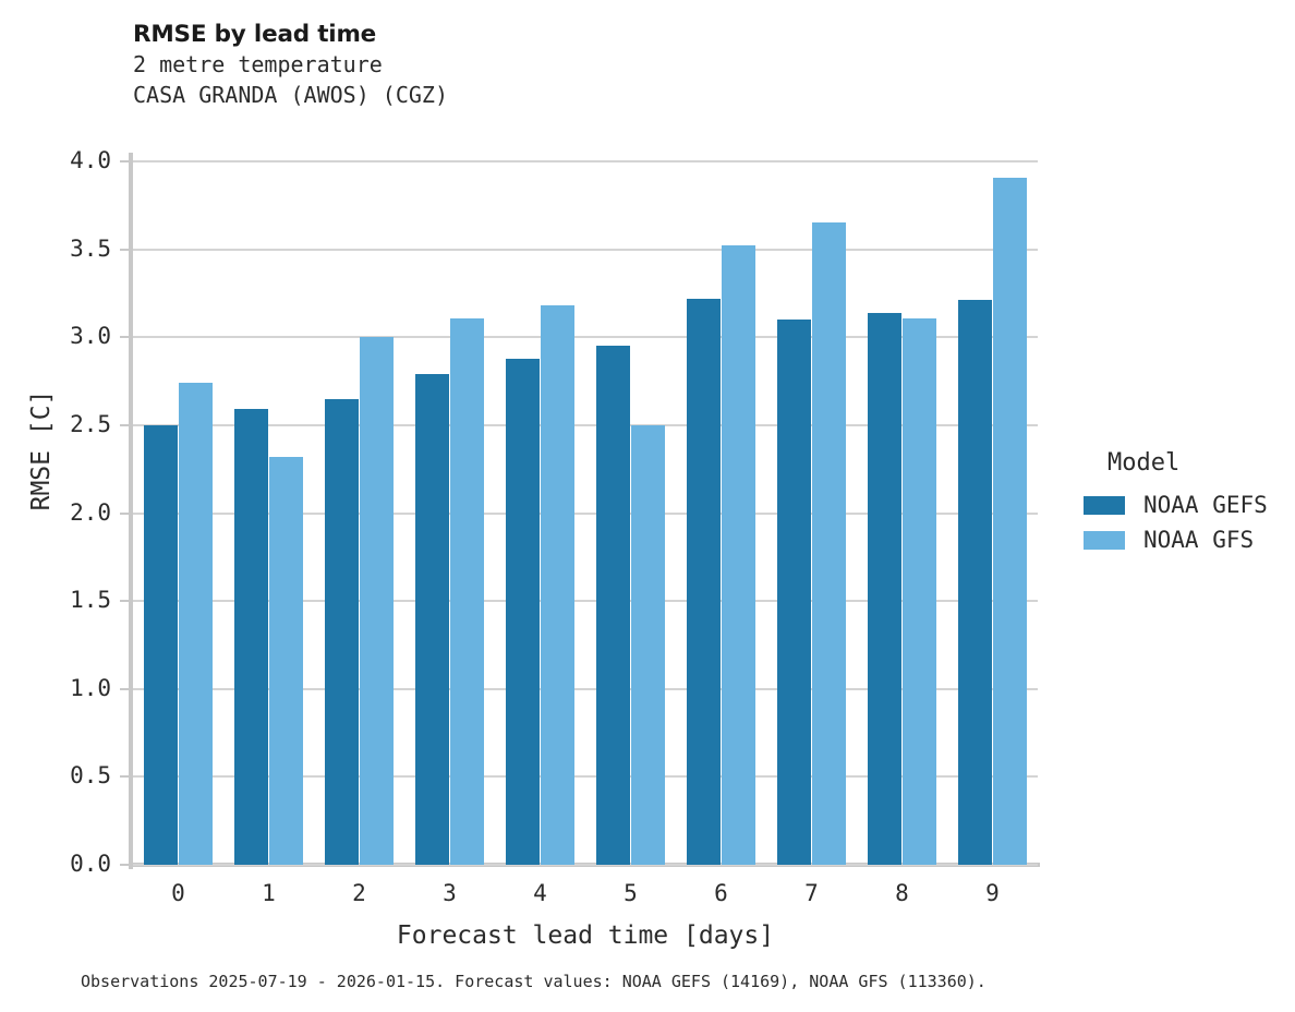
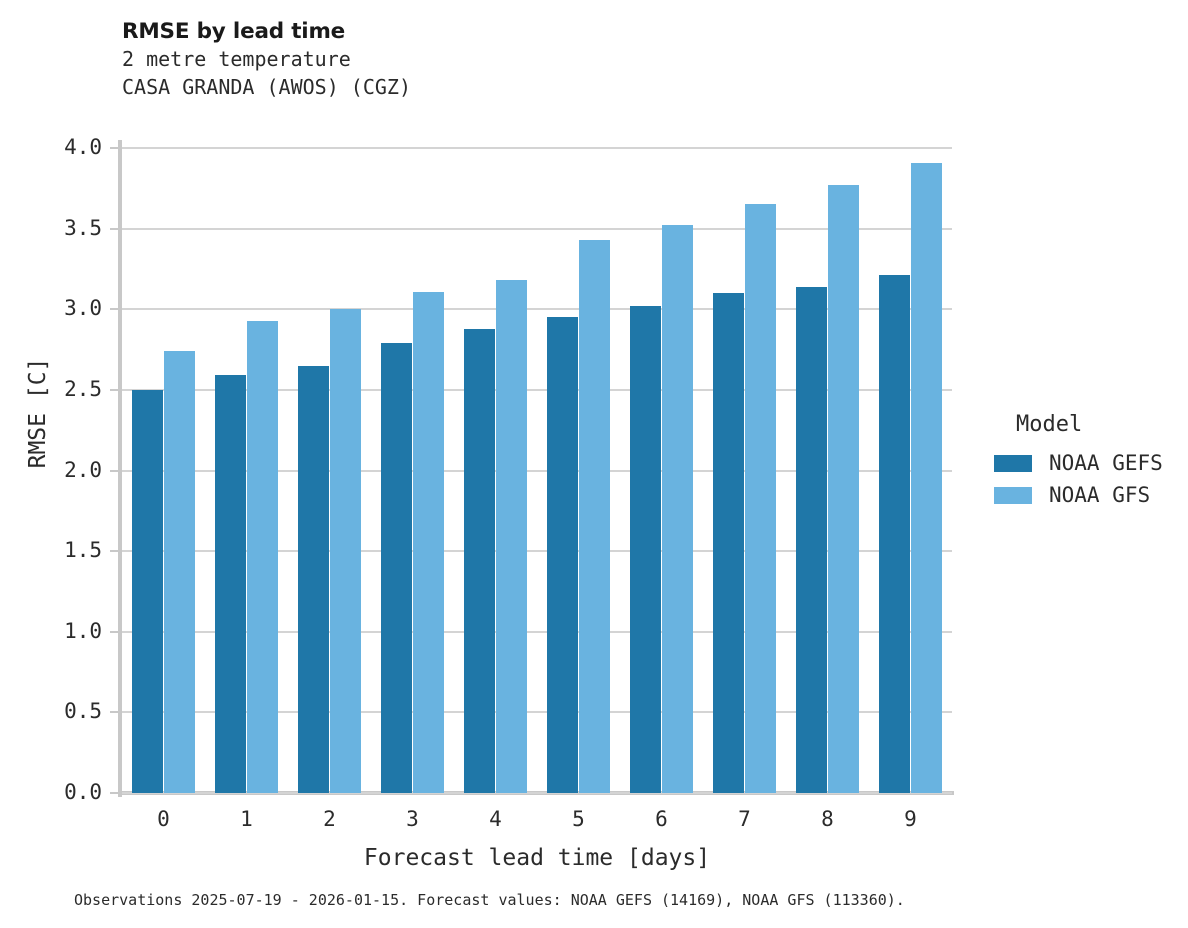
NOAA GFS/1: 2.32 -> 2.93
NOAA GFS/5: 2.50 -> 3.43
NOAA GEFS/6: 3.22 -> 3.02
NOAA GFS/8: 3.11 -> 3.77
